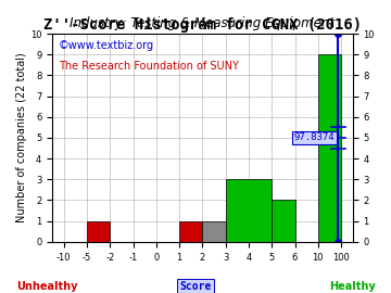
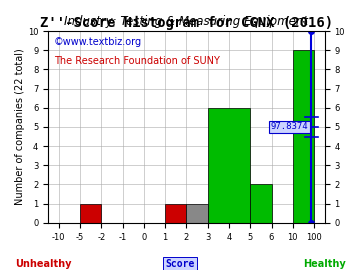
4: 3 -> 6
